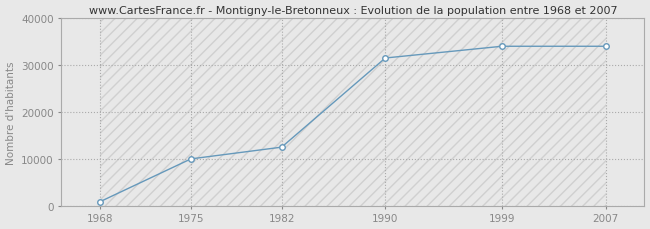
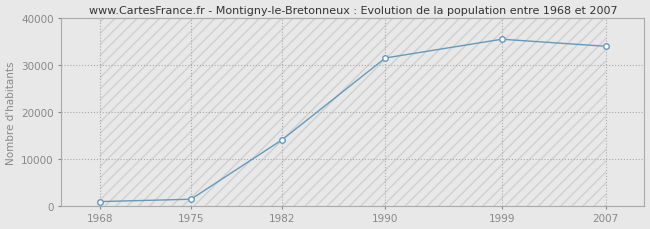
1975: 10000 -> 1400
1982: 12500 -> 14000
1999: 34000 -> 35500
